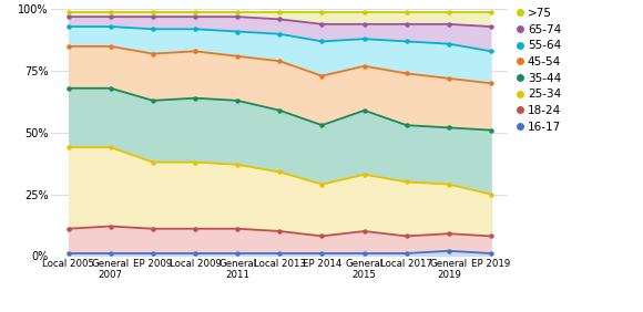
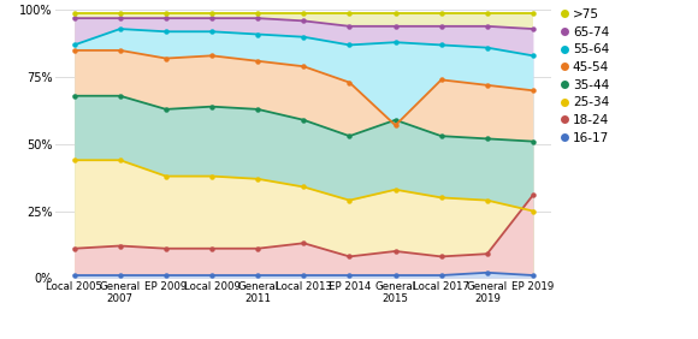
55-64/Local 2005: 93% -> 87%
18-24/Local 2013: 10% -> 13%
45-54/General 2015: 77% -> 57%
18-24/EP 2019: 8% -> 31%
